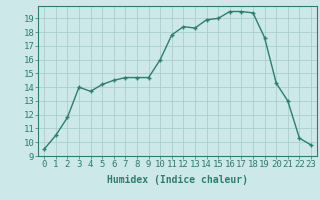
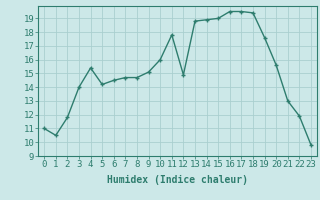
0: 9.5 -> 11.0
4: 13.7 -> 15.4
9: 14.7 -> 15.1
12: 18.4 -> 14.9
13: 18.3 -> 18.8
20: 14.3 -> 15.6
22: 10.3 -> 11.9
